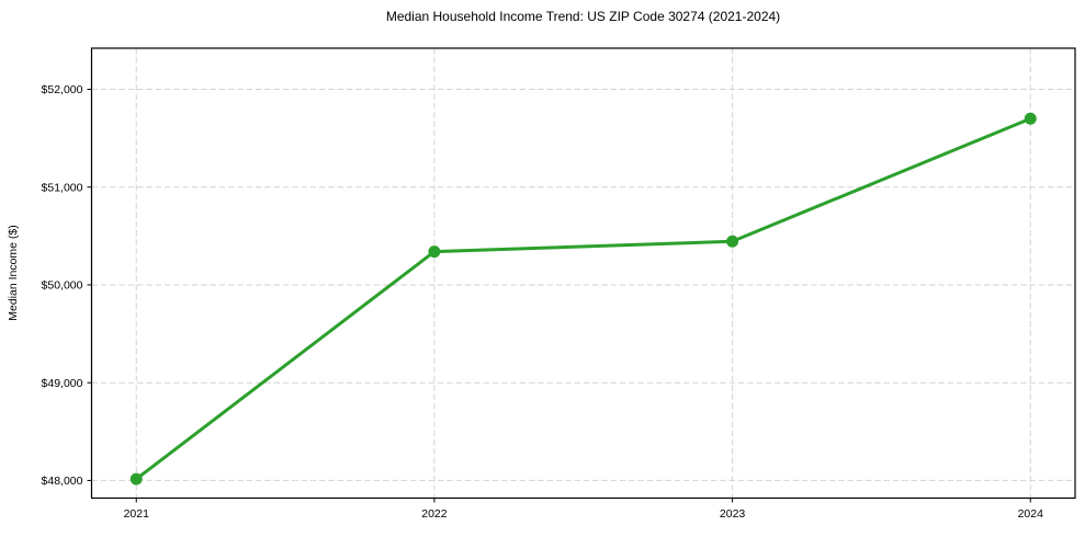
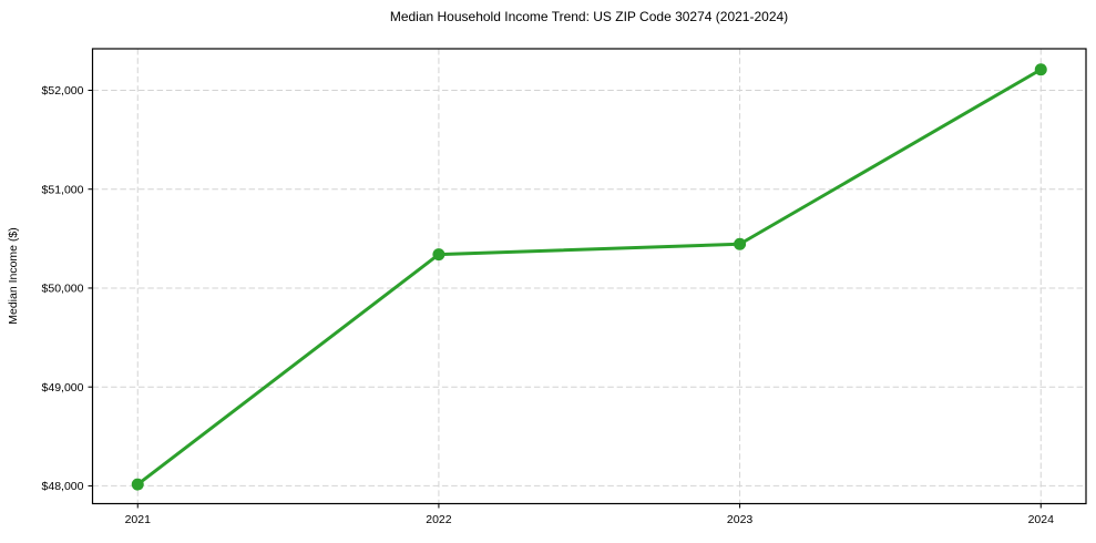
2024: $51700 -> $52200
